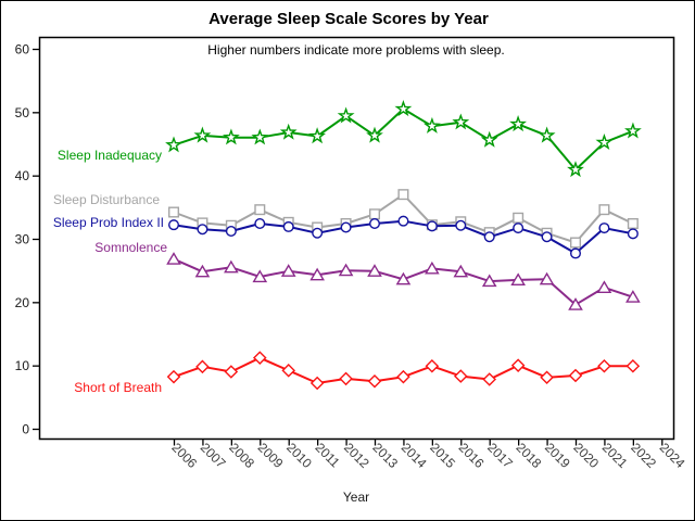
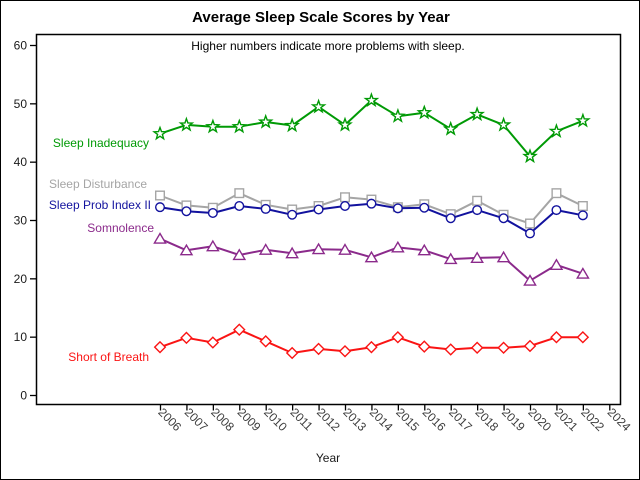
Sleep Disturbance/2014: 37 -> 34
Short of Breath/2018: 10 -> 8
